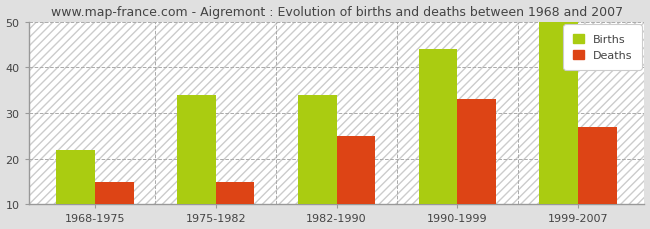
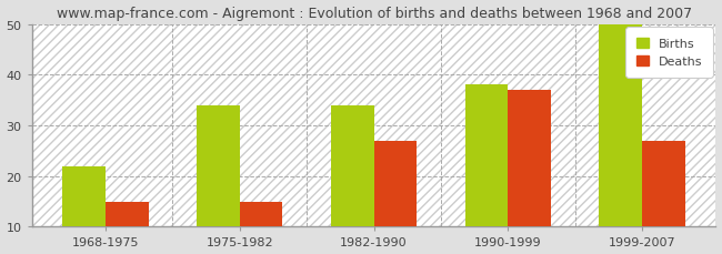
Deaths/1982-1990: 25 -> 27
Births/1990-1999: 44 -> 38
Deaths/1990-1999: 33 -> 37
